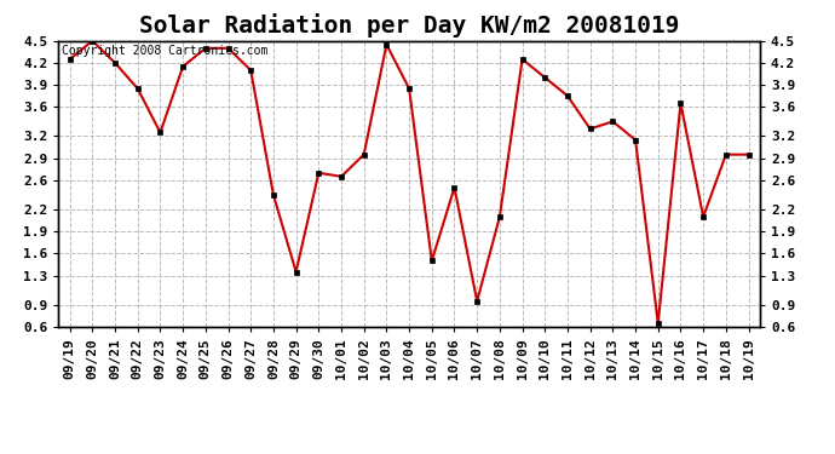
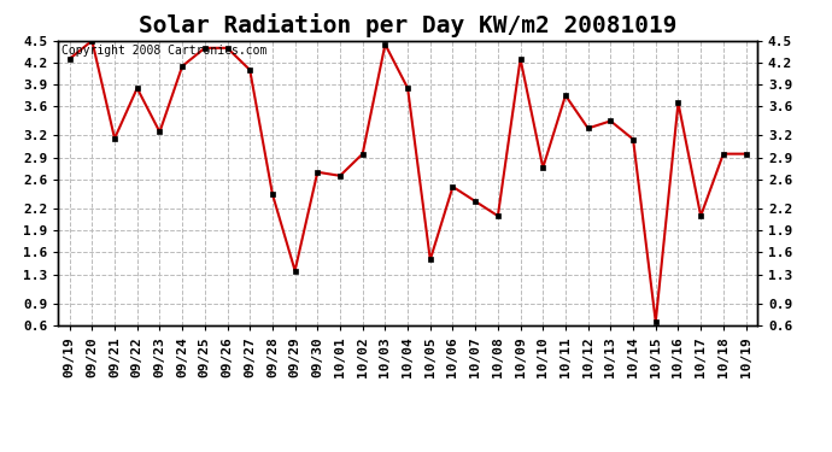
09/21: 4.20 -> 3.16
10/07: 0.95 -> 2.30
10/10: 4.00 -> 2.76
